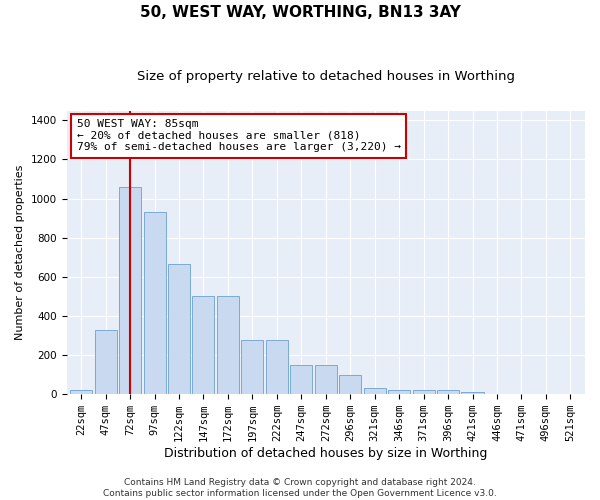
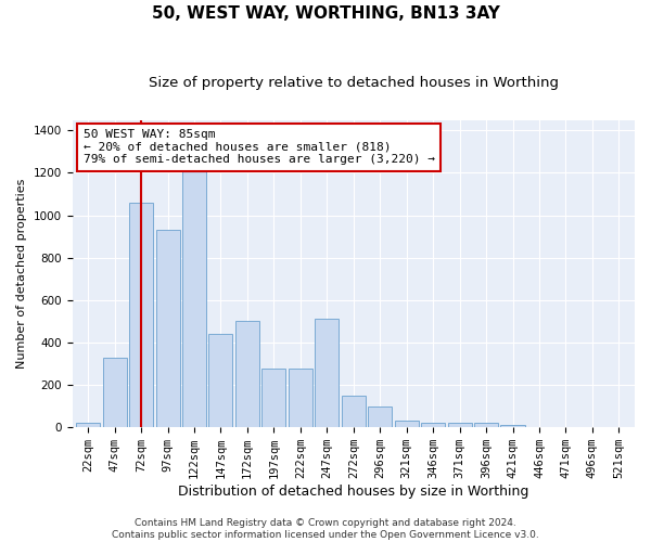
122sqm: 660 -> 1210
147sqm: 500 -> 440
247sqm: 150 -> 510
